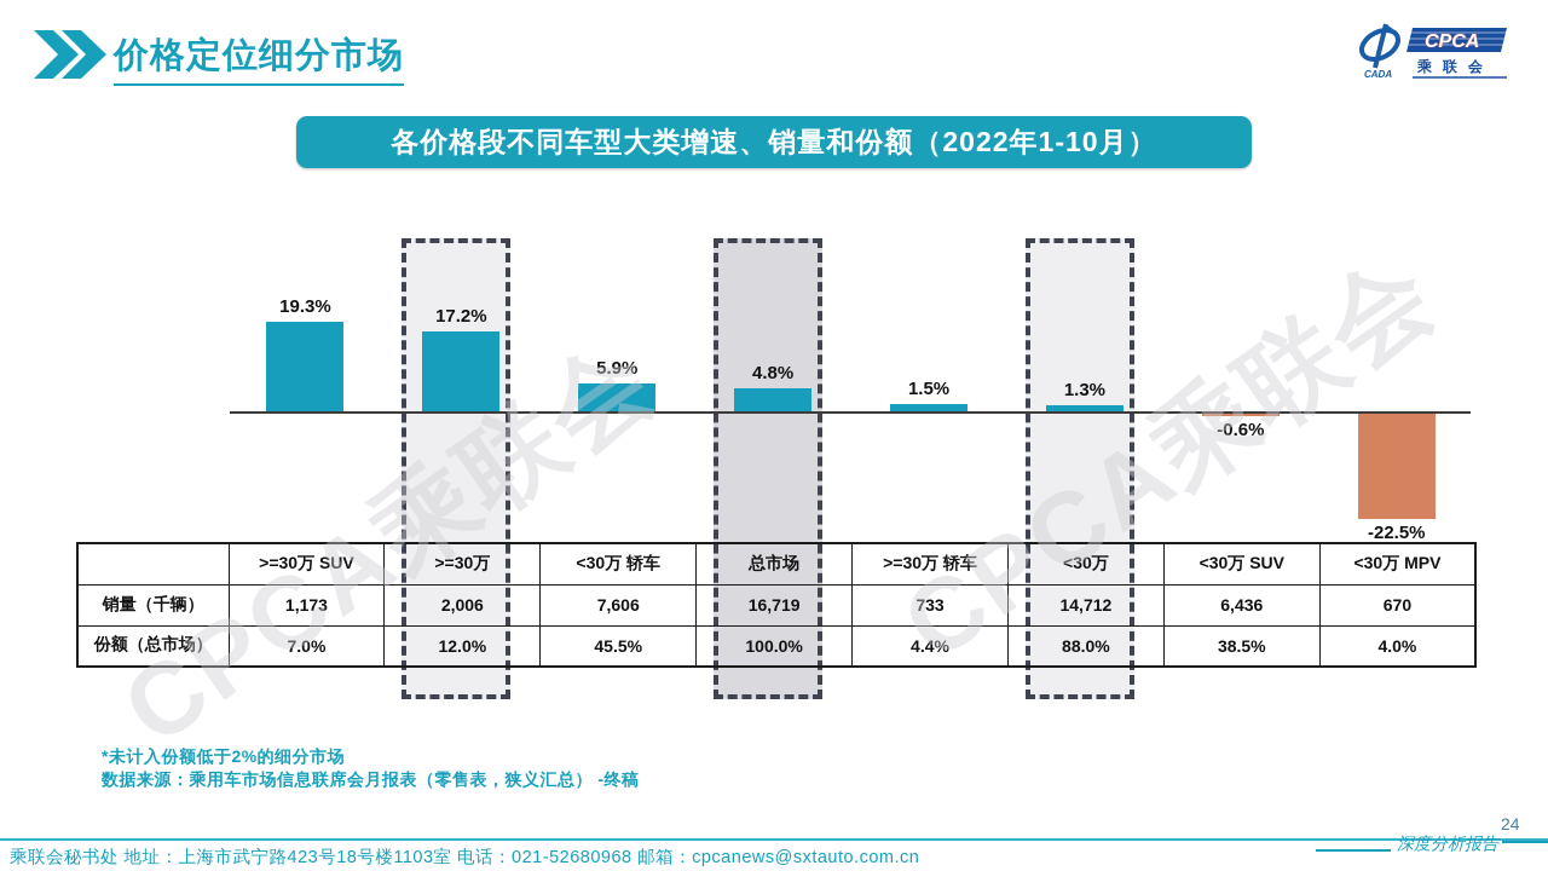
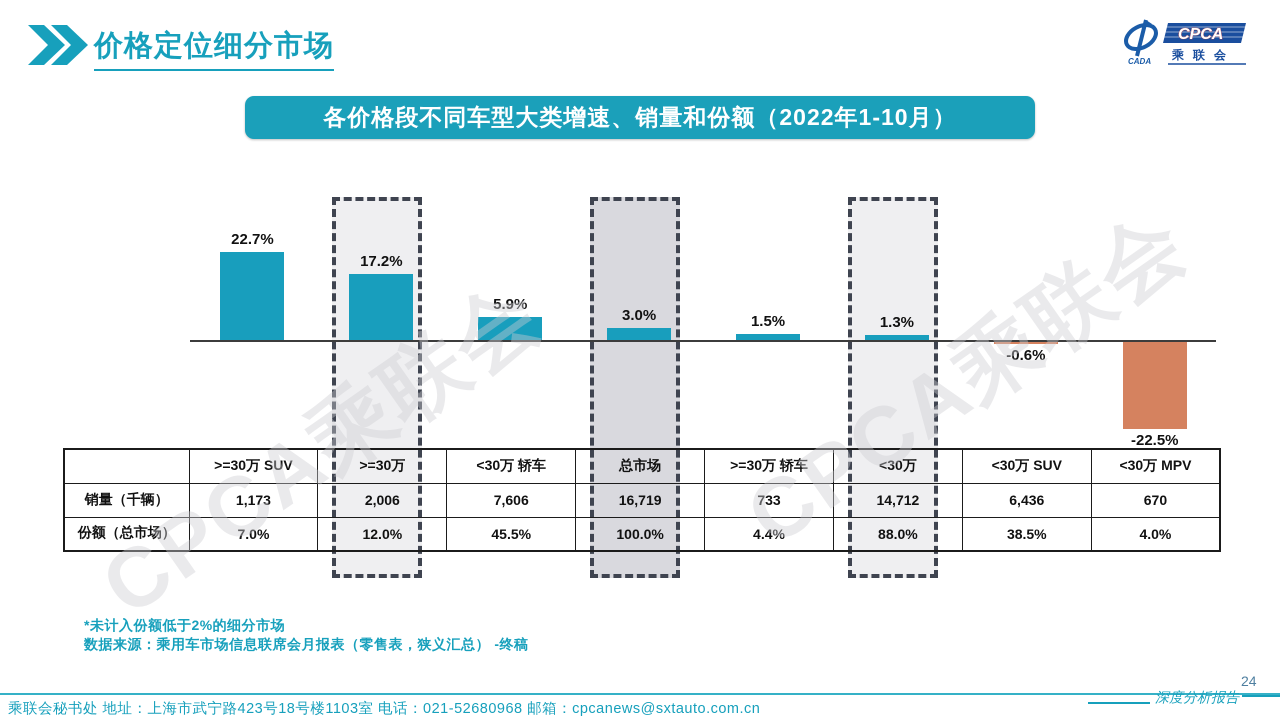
>=30万 SUV: 19.3% -> 22.7%
总市场: 4.8% -> 3.0%
